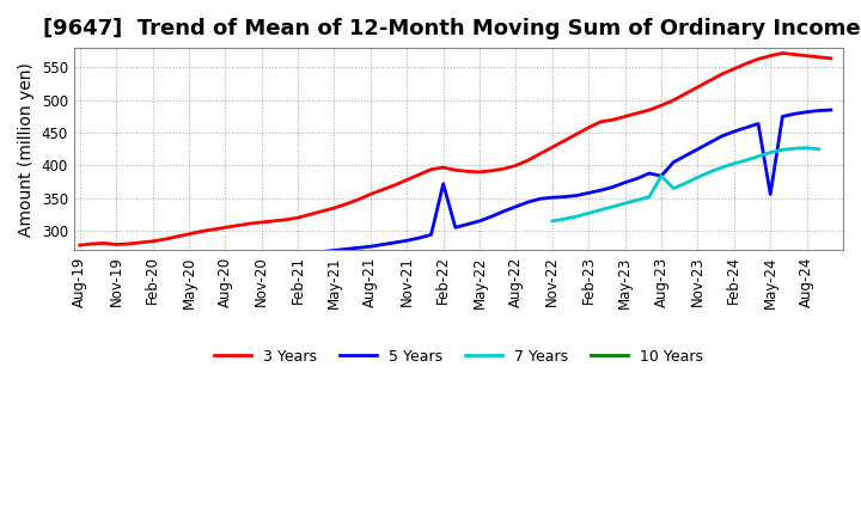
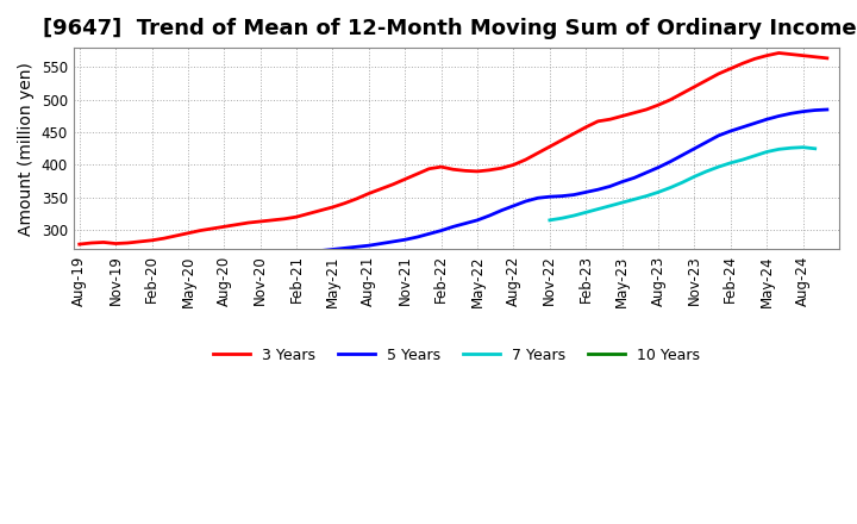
5 Years/Feb-22: 372 -> 299
5 Years/Aug-23: 384 -> 396
7 Years/Aug-23: 384 -> 358
5 Years/May-24: 356 -> 470
